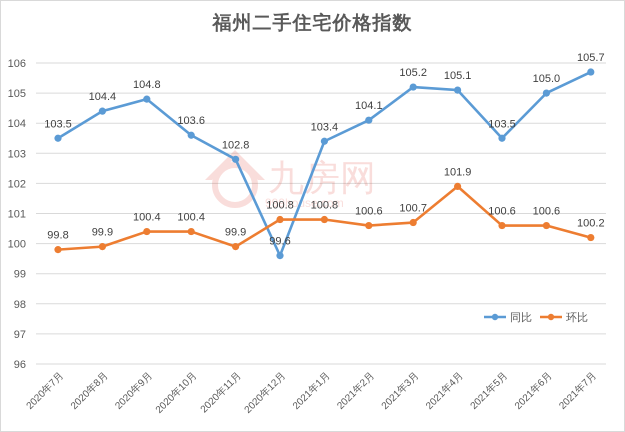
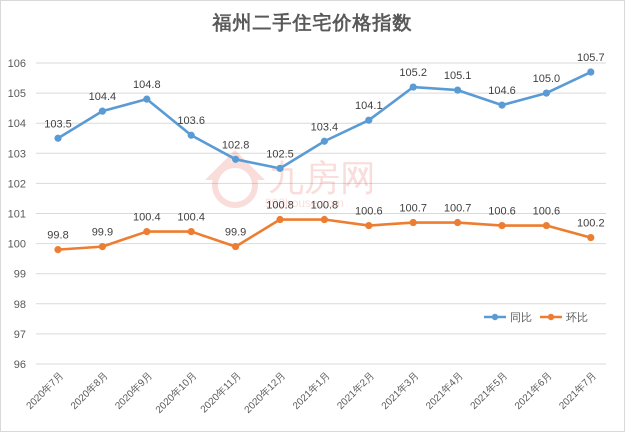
同比/2020年12月: 99.6 -> 102.5
环比/2021年4月: 101.9 -> 100.7
同比/2021年5月: 103.5 -> 104.6
